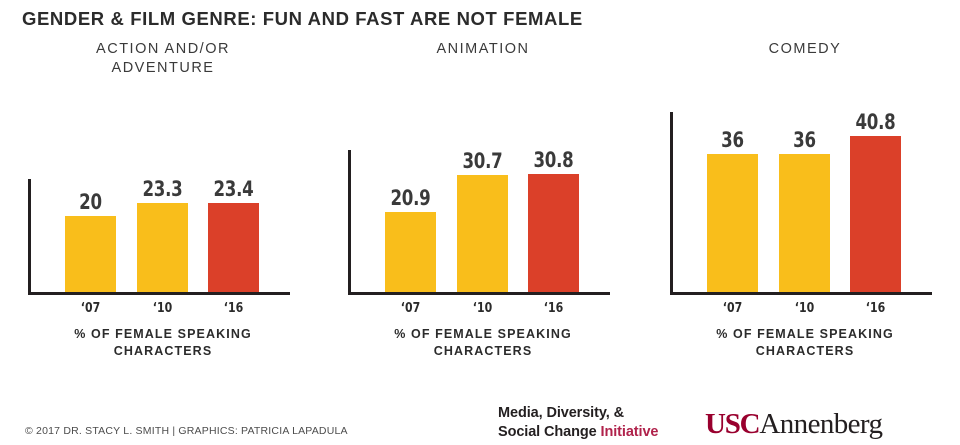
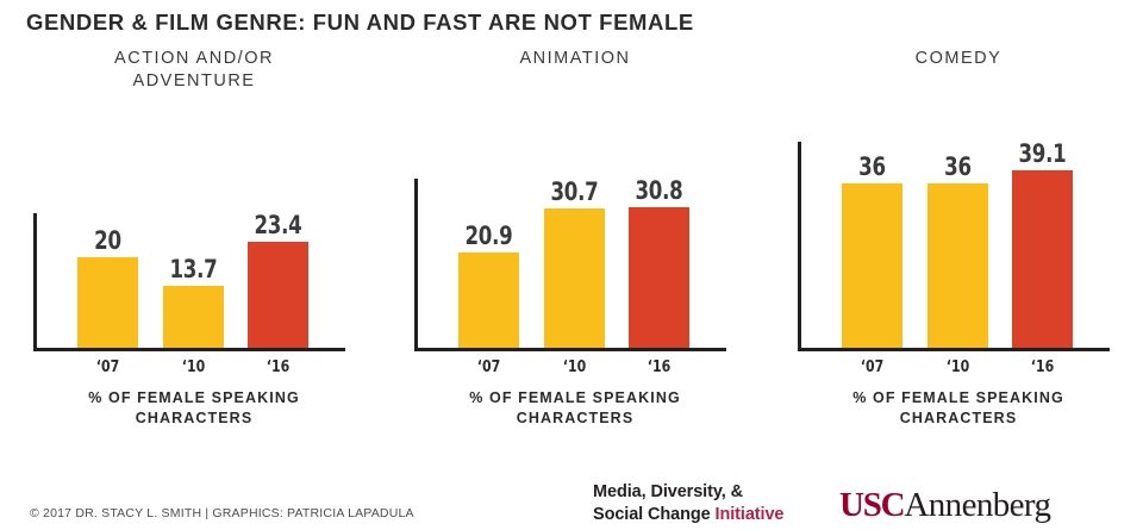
ACTION AND/OR ADVENTURE/‘10: 23.3 -> 13.7
COMEDY/‘16: 40.8 -> 39.1
